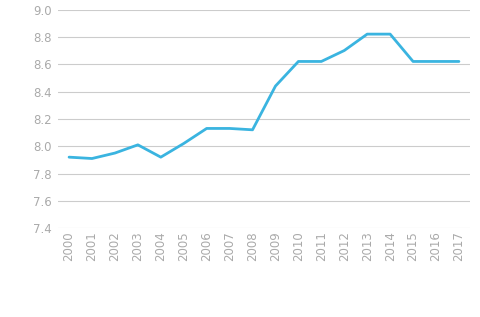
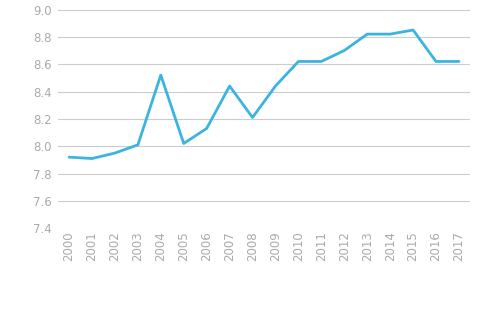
2004: 7.92 -> 8.52
2007: 8.13 -> 8.44
2008: 8.12 -> 8.21
2015: 8.62 -> 8.85
